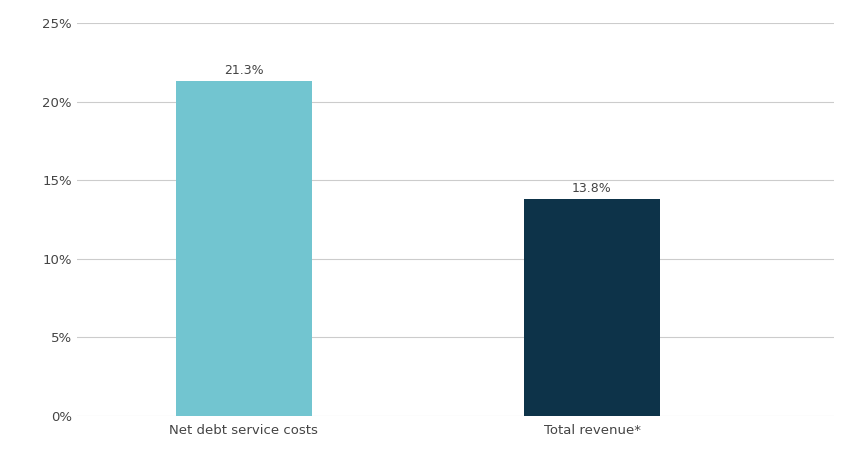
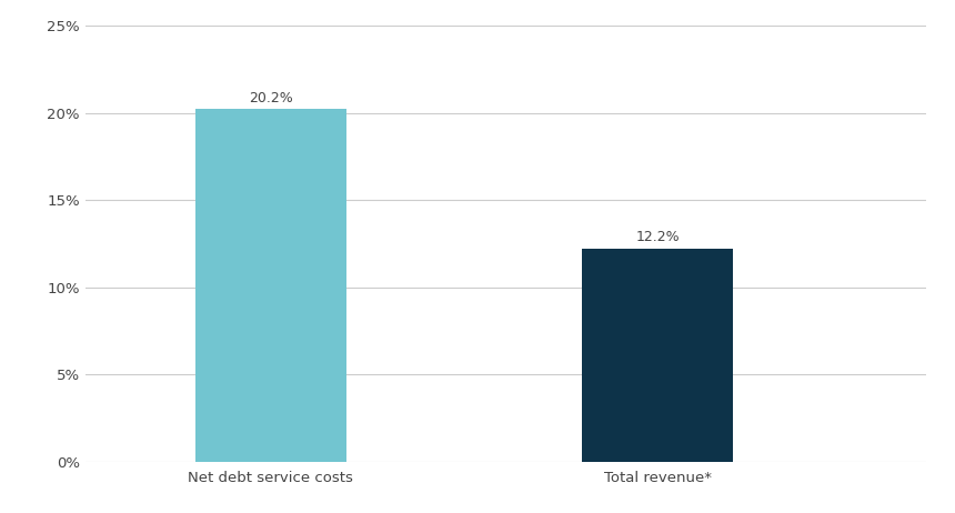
Net debt service costs: 21.3% -> 20.2%
Total revenue*: 13.8% -> 12.2%
